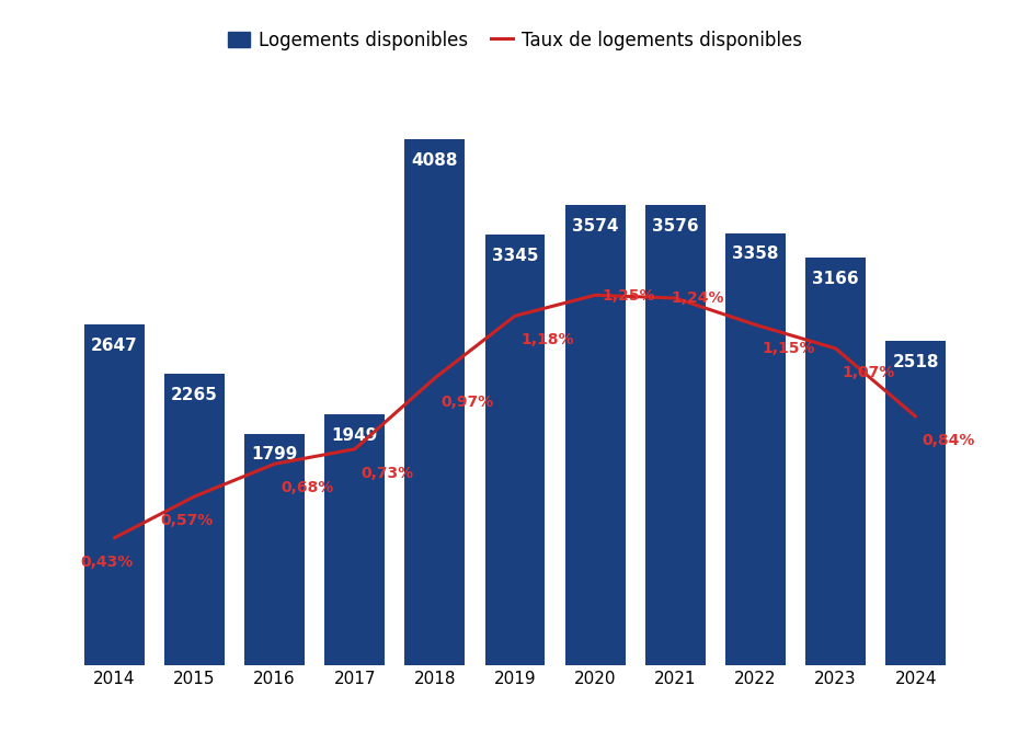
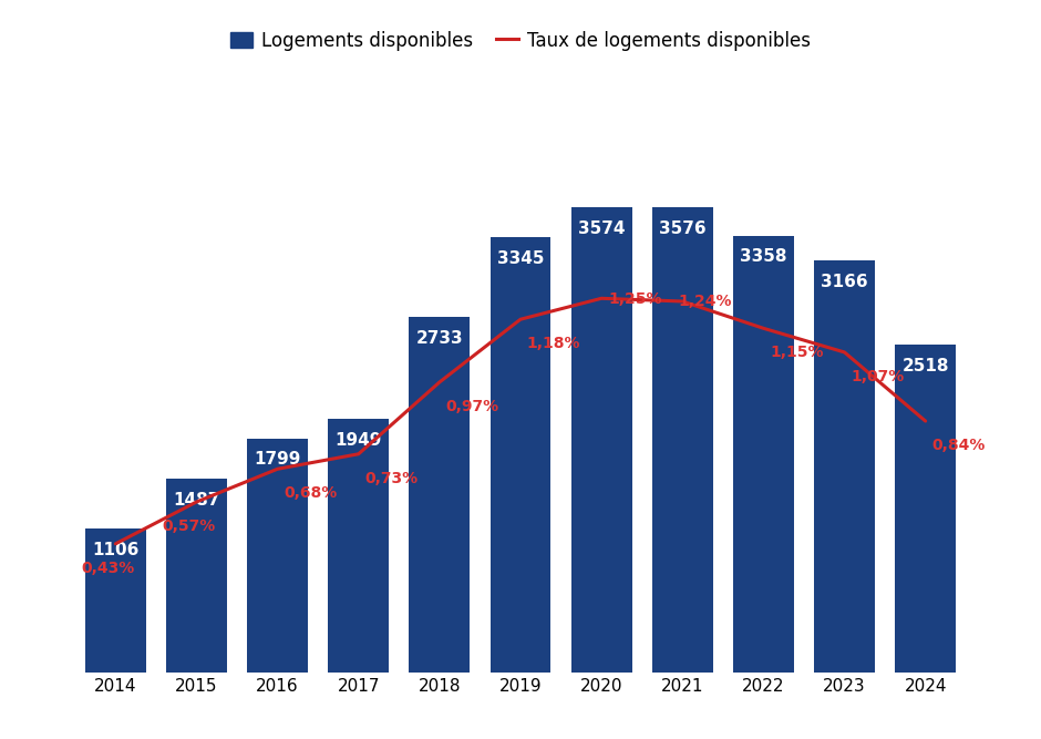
Logements disponibles/2014: 2647 -> 1106
Logements disponibles/2015: 2265 -> 1487
Logements disponibles/2018: 4088 -> 2733
